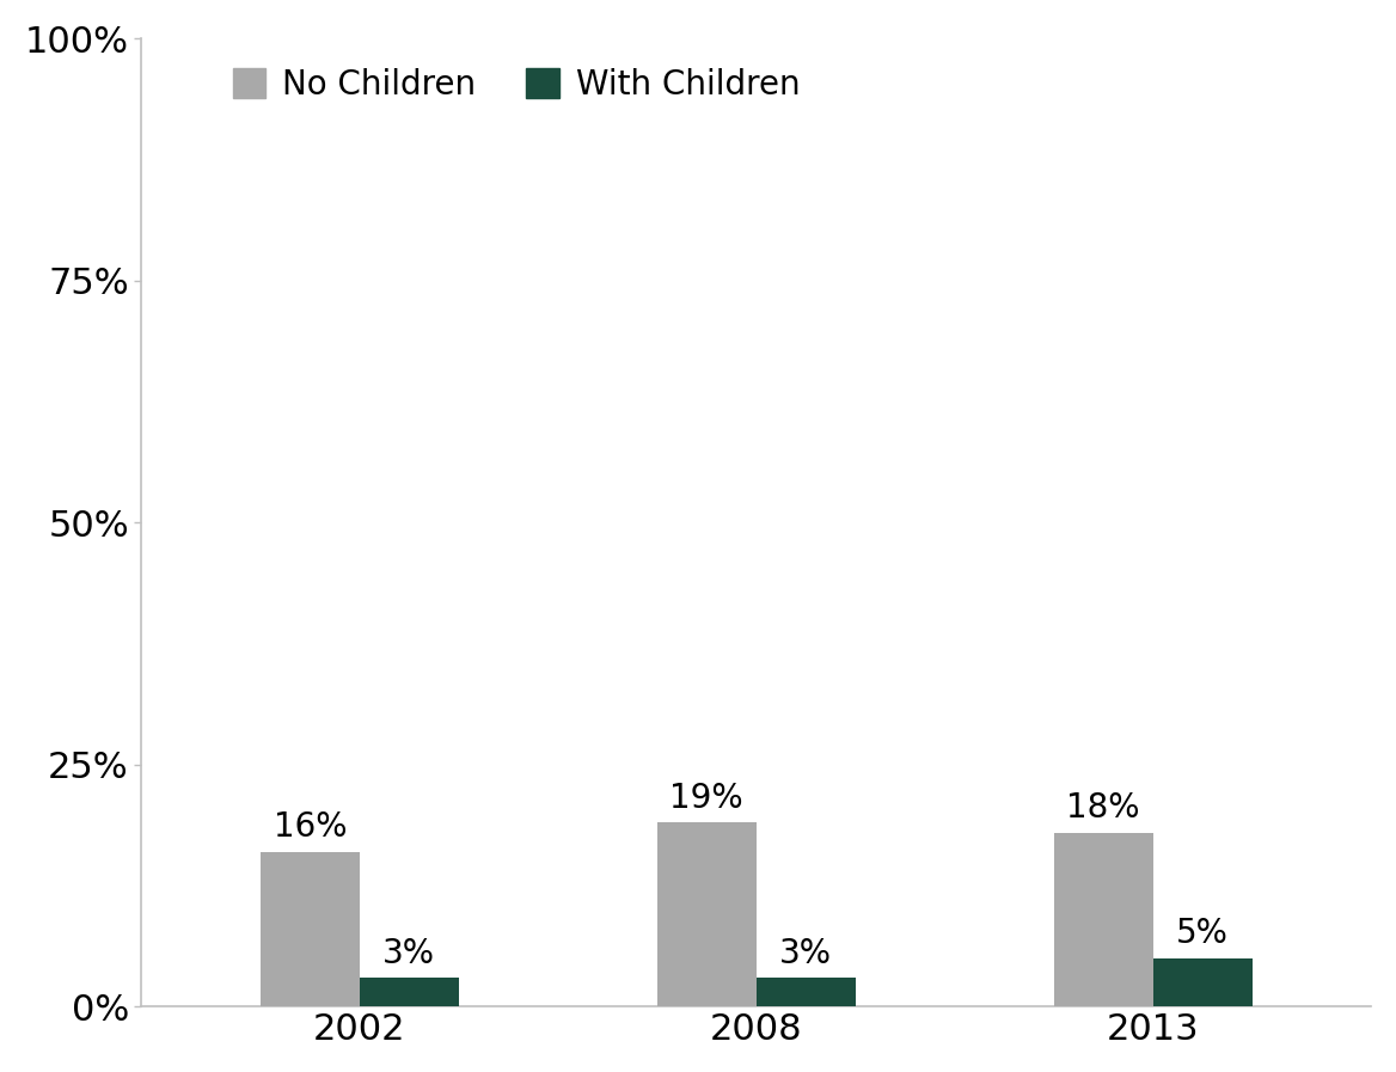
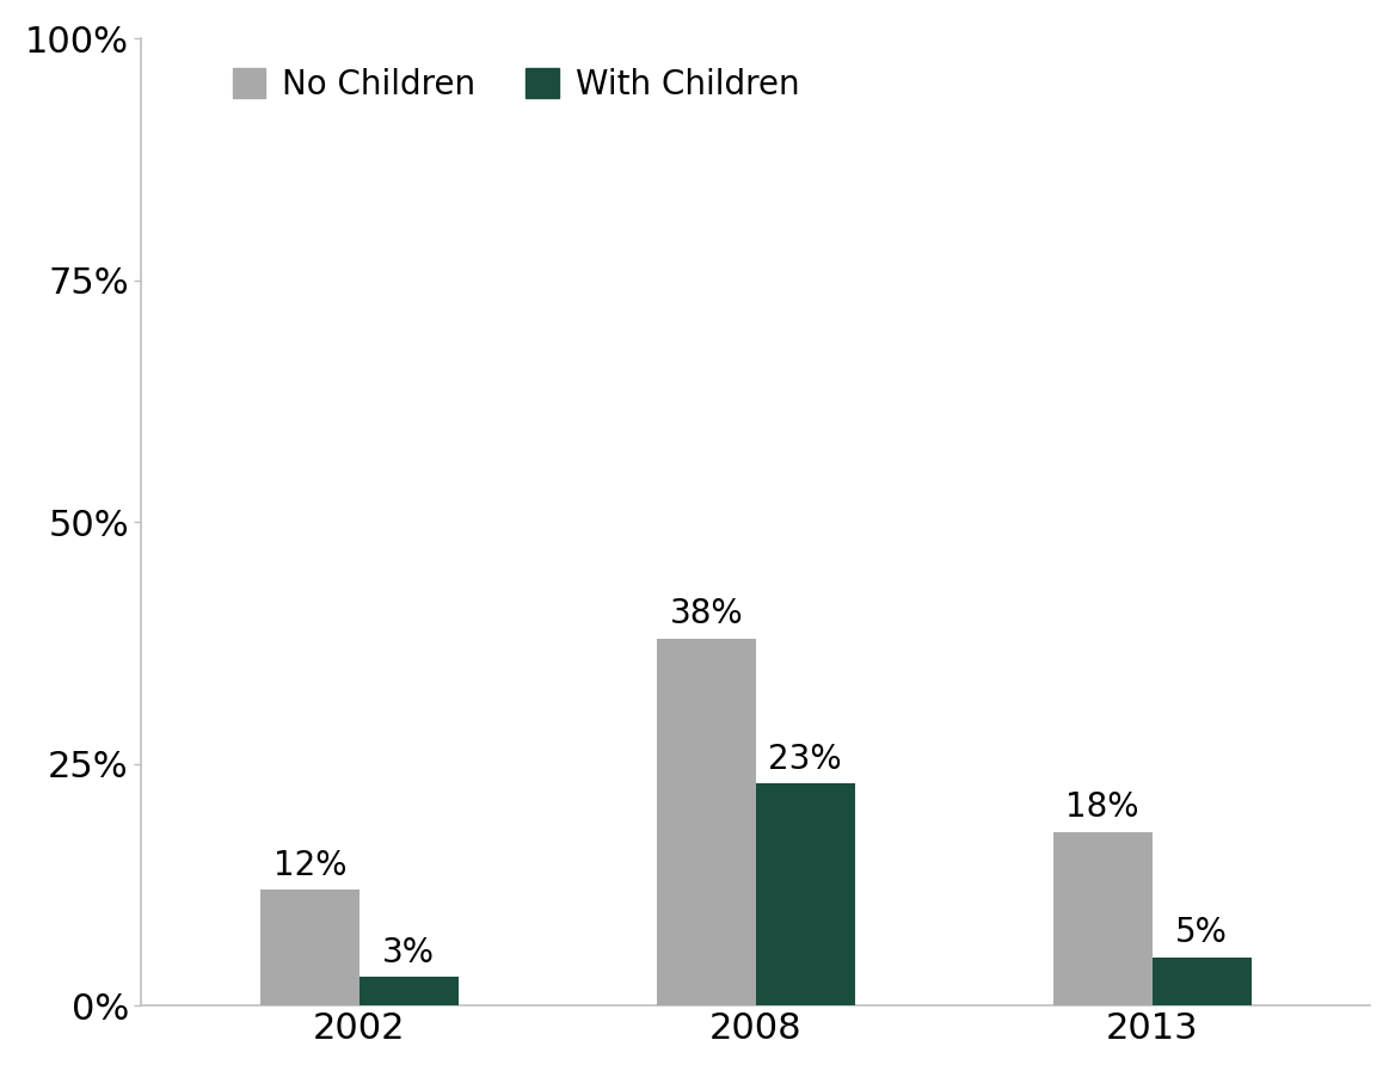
No Children/2002: 16% -> 12%
No Children/2008: 19% -> 38%
With Children/2008: 3% -> 23%
